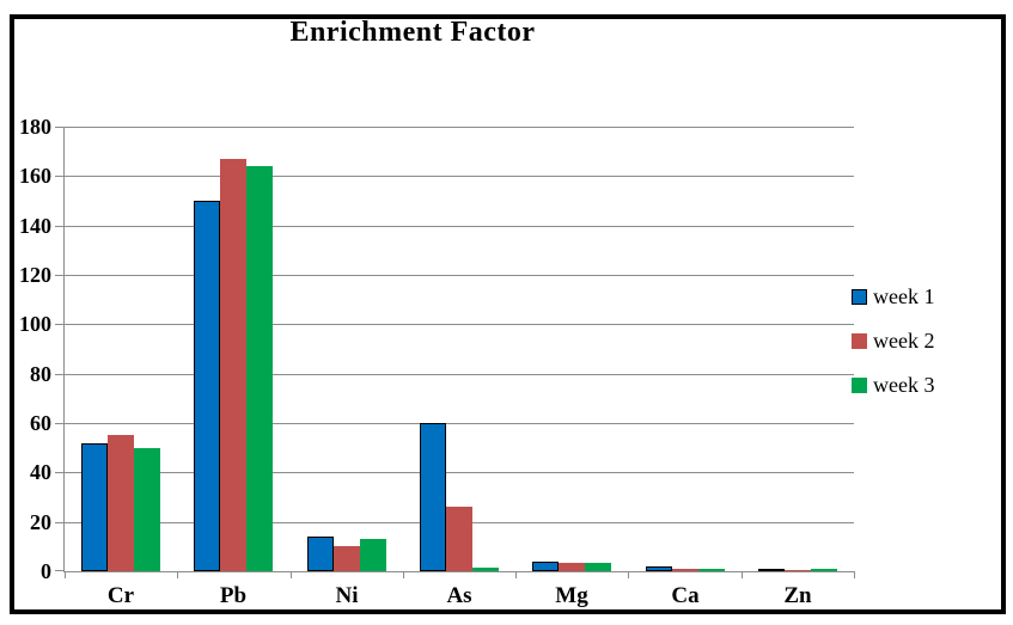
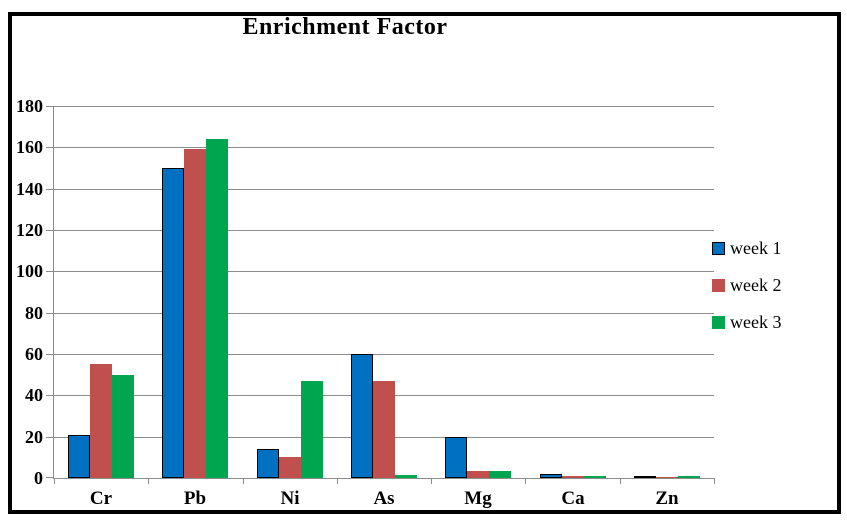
week 1/Cr: 52 -> 21
week 2/Pb: 167 -> 159
week 3/Ni: 13 -> 47
week 2/As: 26 -> 47
week 1/Mg: 4 -> 20
